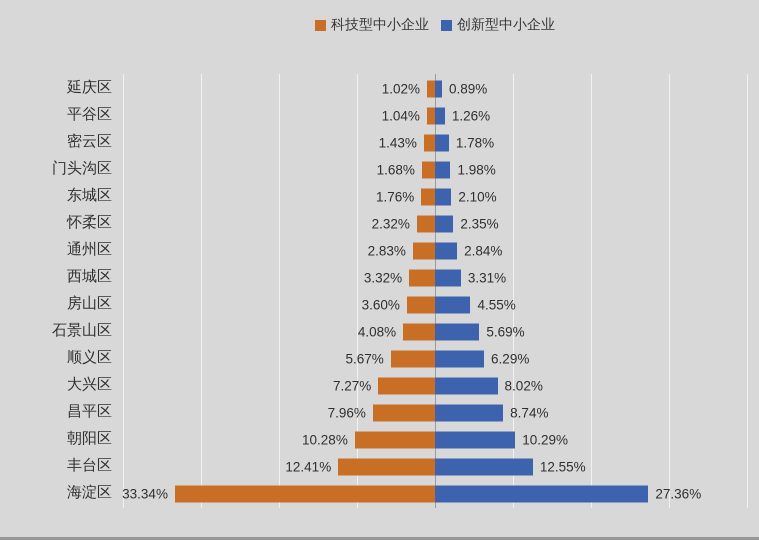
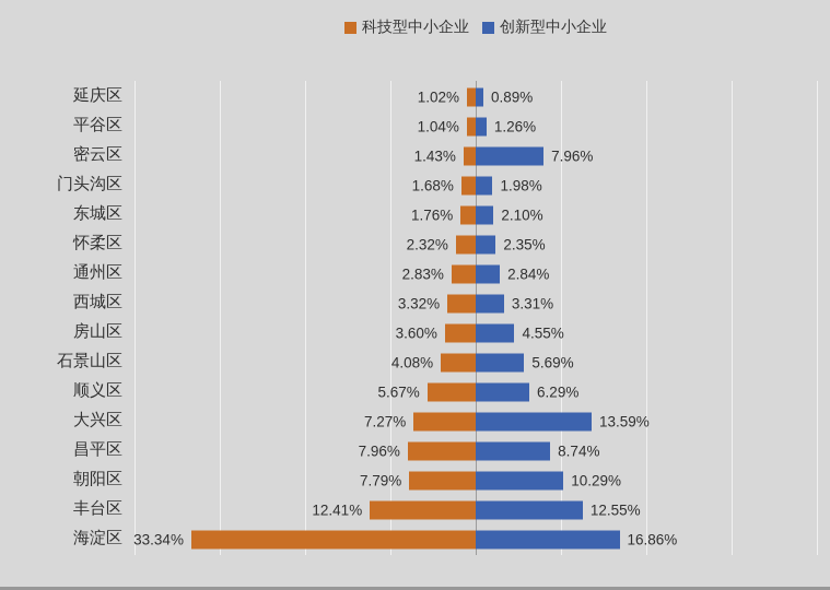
创新型中小企业/密云区: 1.78% -> 7.96%
创新型中小企业/大兴区: 8.02% -> 13.59%
科技型中小企业/朝阳区: 10.28% -> 7.79%
创新型中小企业/海淀区: 27.36% -> 16.86%
